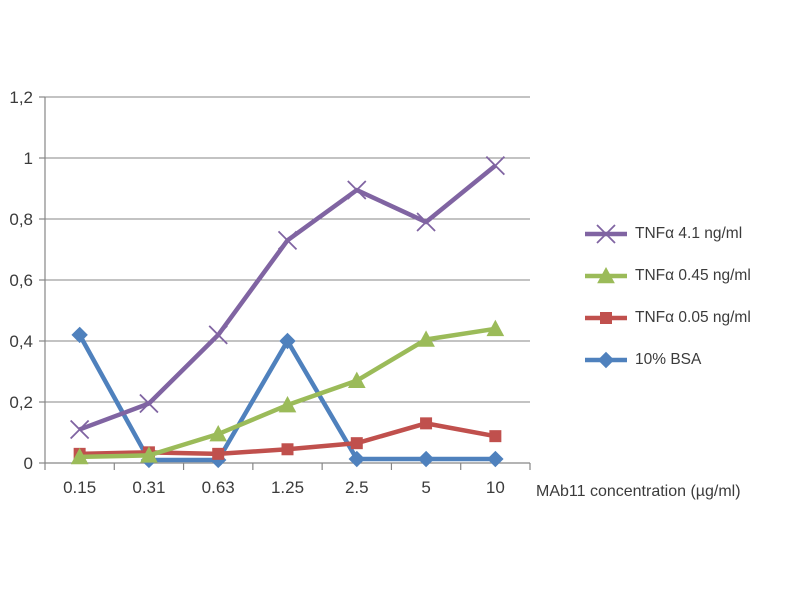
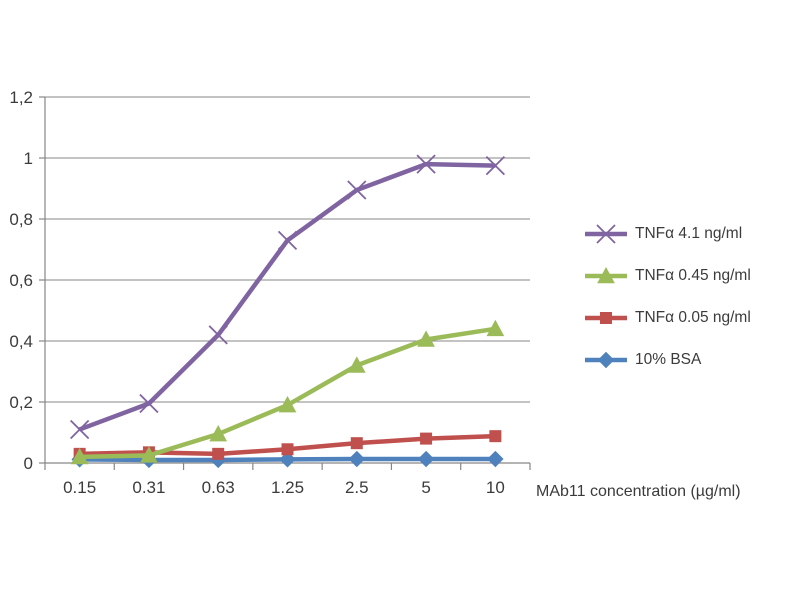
10% BSA/0.15: 0,42 -> 0,01
10% BSA/1.25: 0,40 -> 0,01
TNFα 0.45 ng/ml/2.5: 0,27 -> 0,32
TNFα 4.1 ng/ml/5: 0,79 -> 0,98
TNFα 0.05 ng/ml/5: 0,13 -> 0,08
